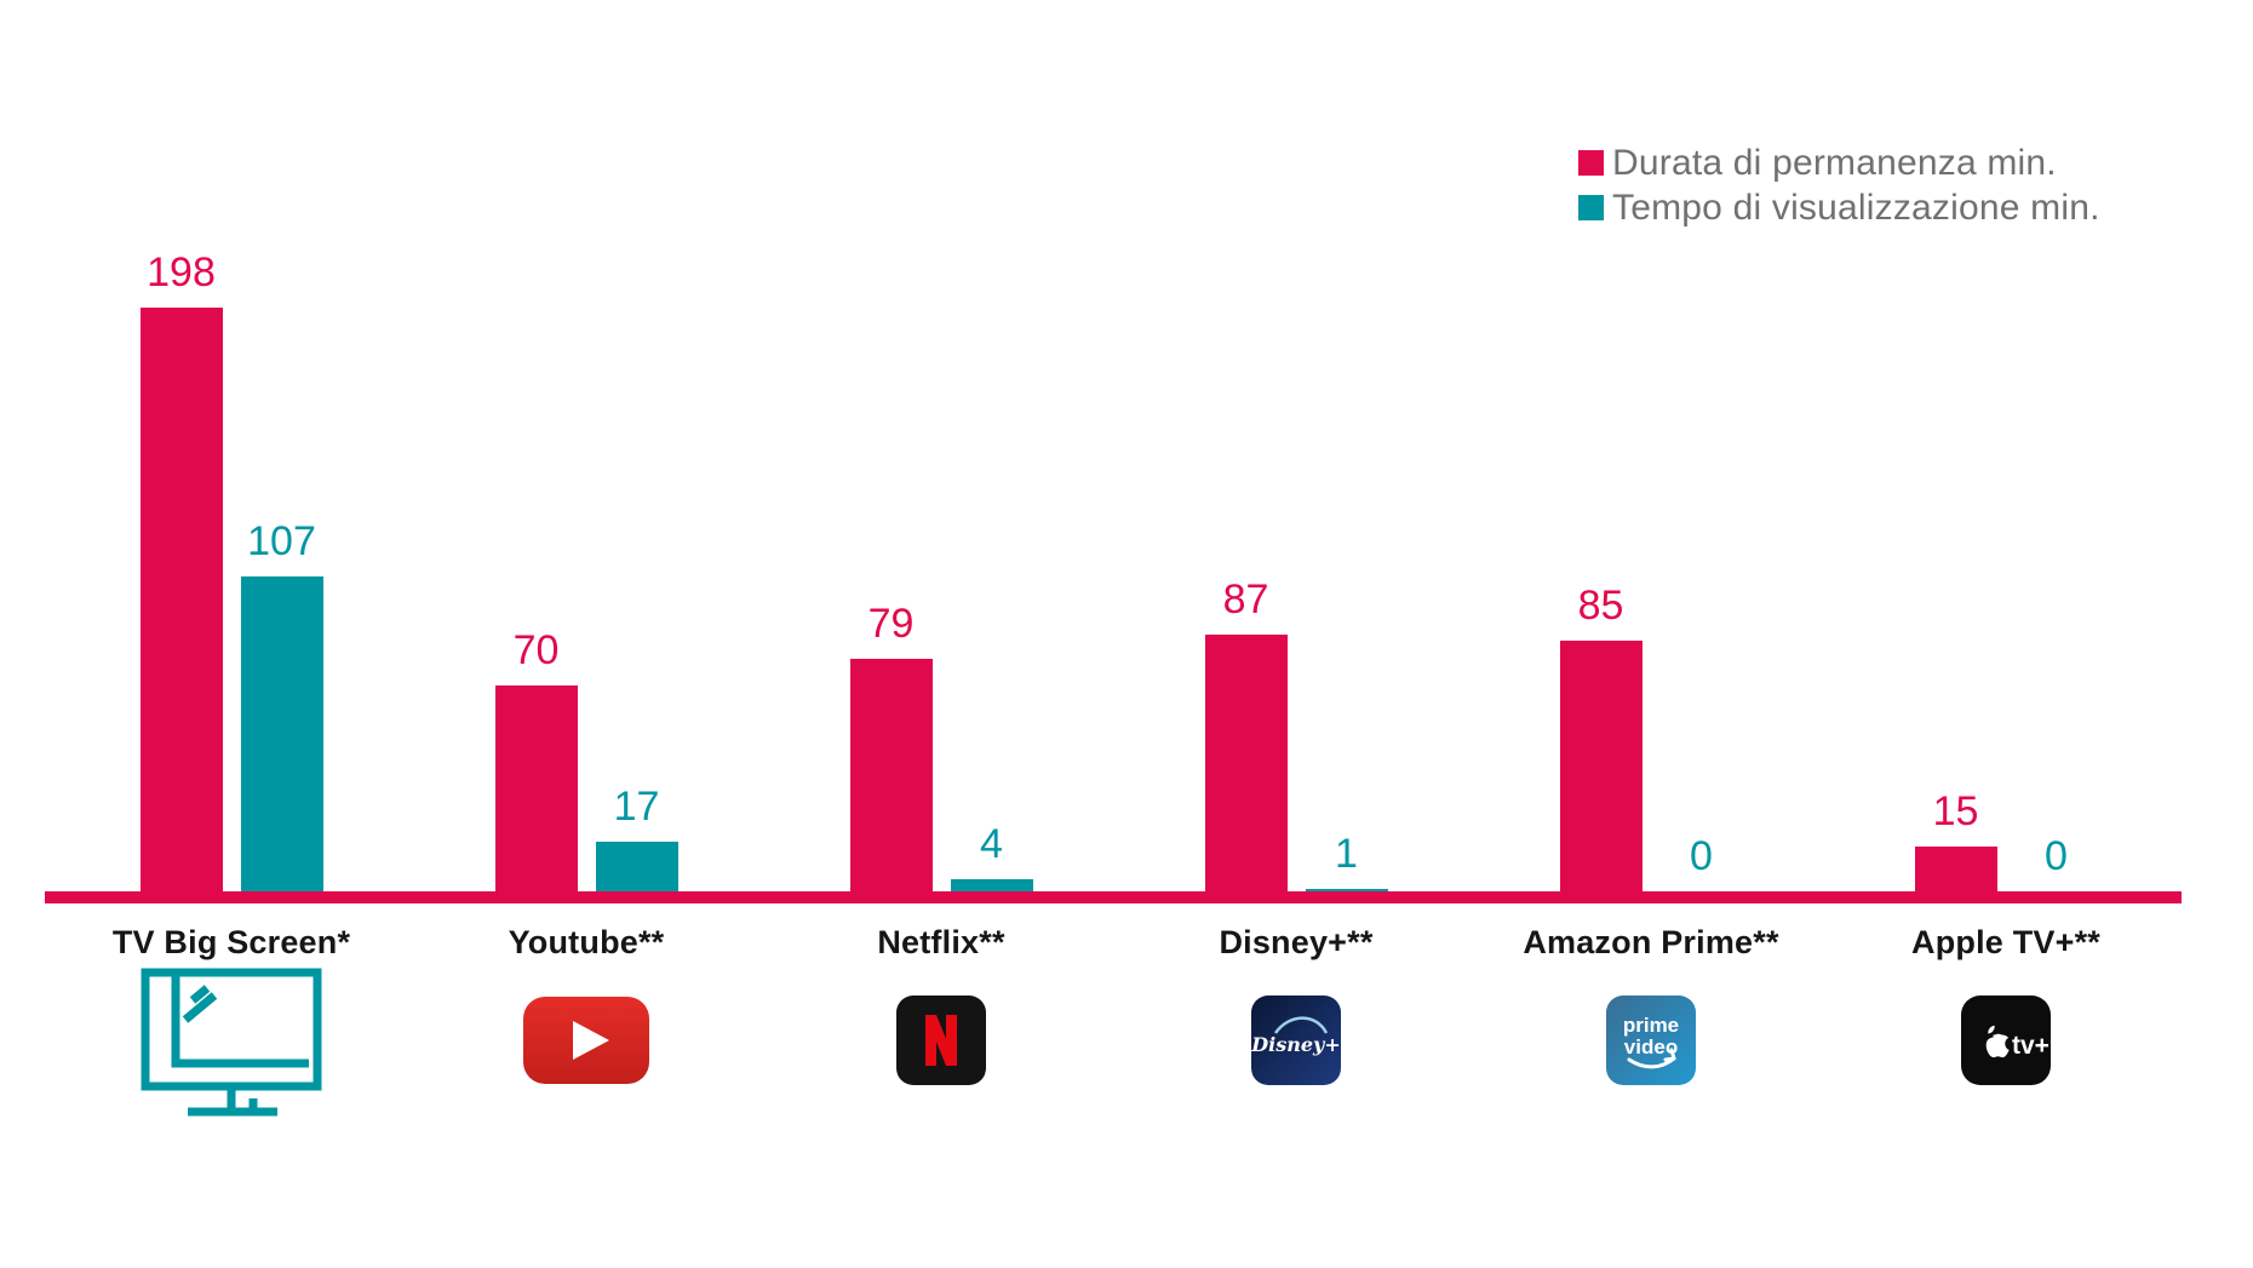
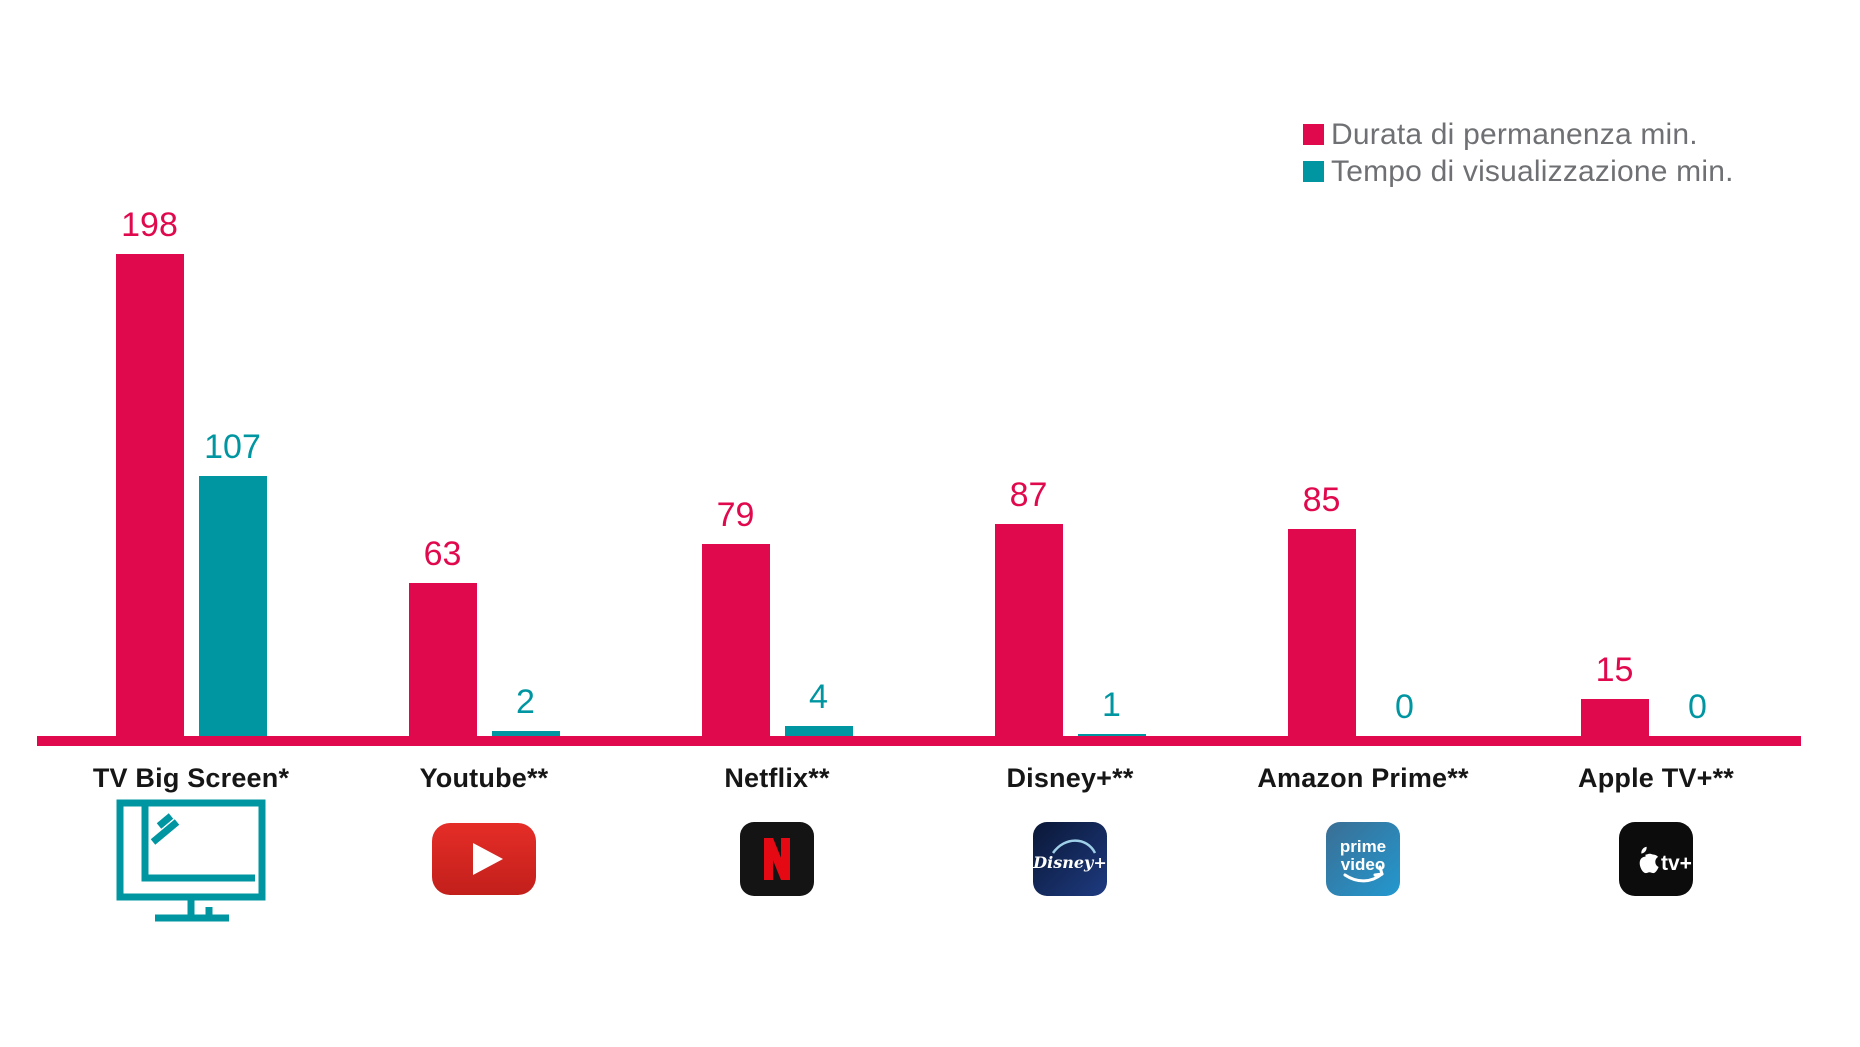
Durata di permanenza min./Youtube**: 70 -> 63
Tempo di visualizzazione min./Youtube**: 17 -> 2
